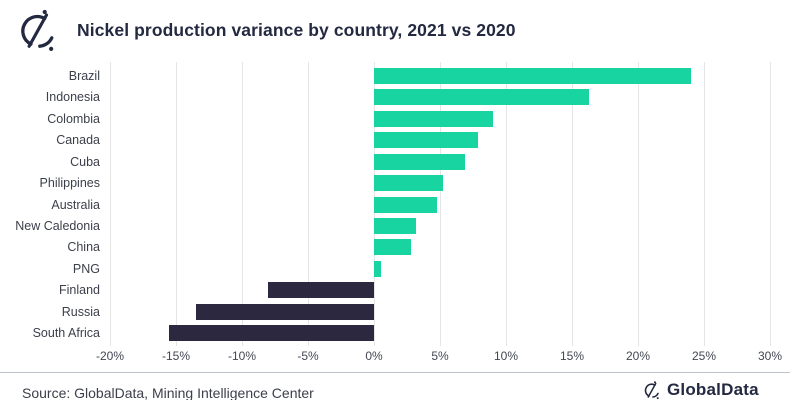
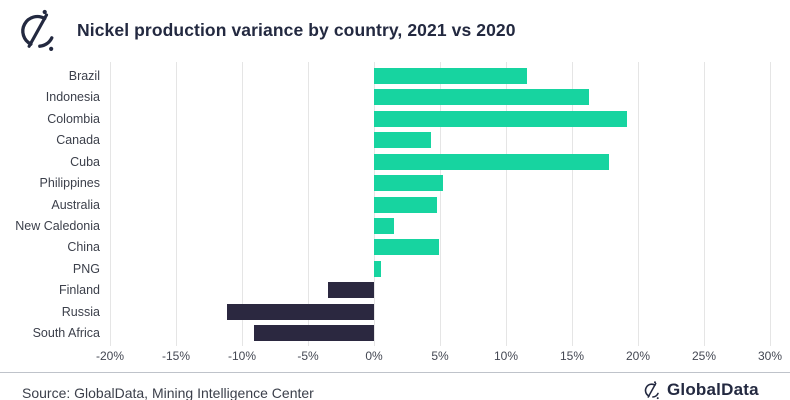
Brazil: 24.0% -> 11.6%
Colombia: 9.0% -> 19.2%
Canada: 7.9% -> 4.3%
Cuba: 6.9% -> 17.8%
New Caledonia: 3.2% -> 1.5%
China: 2.8% -> 4.9%
Finland: -8.0% -> -3.5%
Russia: -13.5% -> -11.1%
South Africa: -15.5% -> -9.1%
